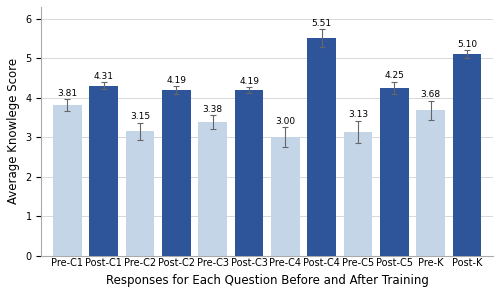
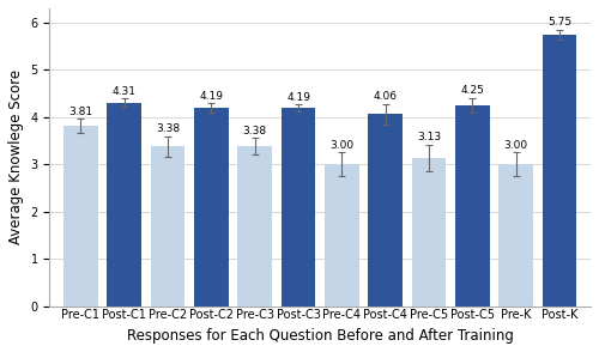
Pre-C2: 3.15 -> 3.38
Post-C4: 5.51 -> 4.06
Pre-K: 3.68 -> 3.00
Post-K: 5.10 -> 5.75
